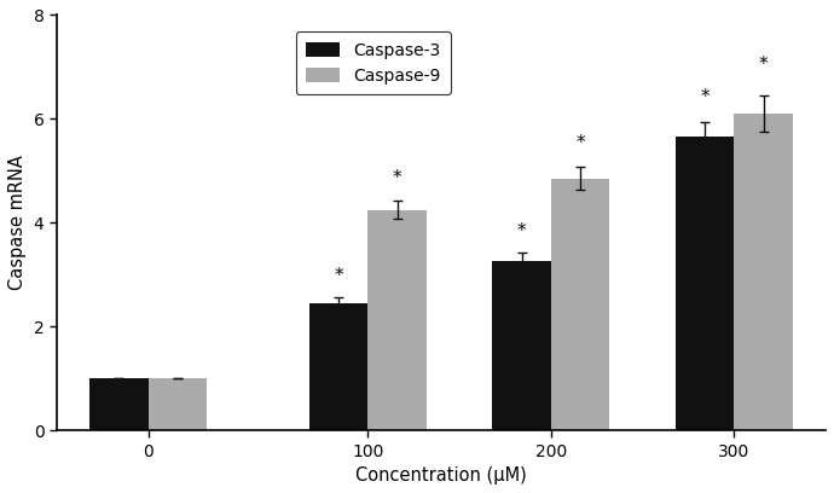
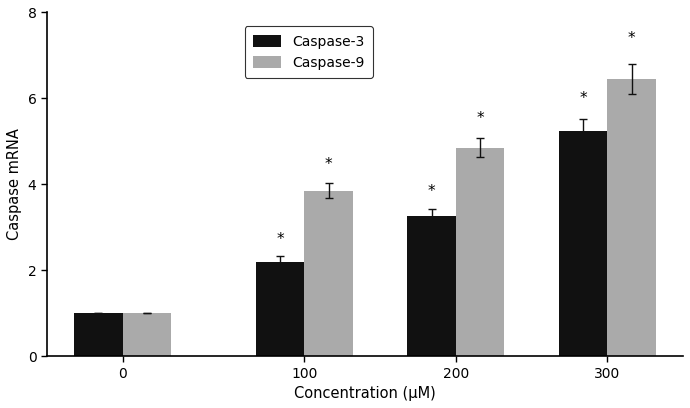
Caspase-3/100: 2.45 -> 2.20
Caspase-9/100: 4.25 -> 3.85
Caspase-3/300: 5.65 -> 5.25
Caspase-9/300: 6.10 -> 6.45
